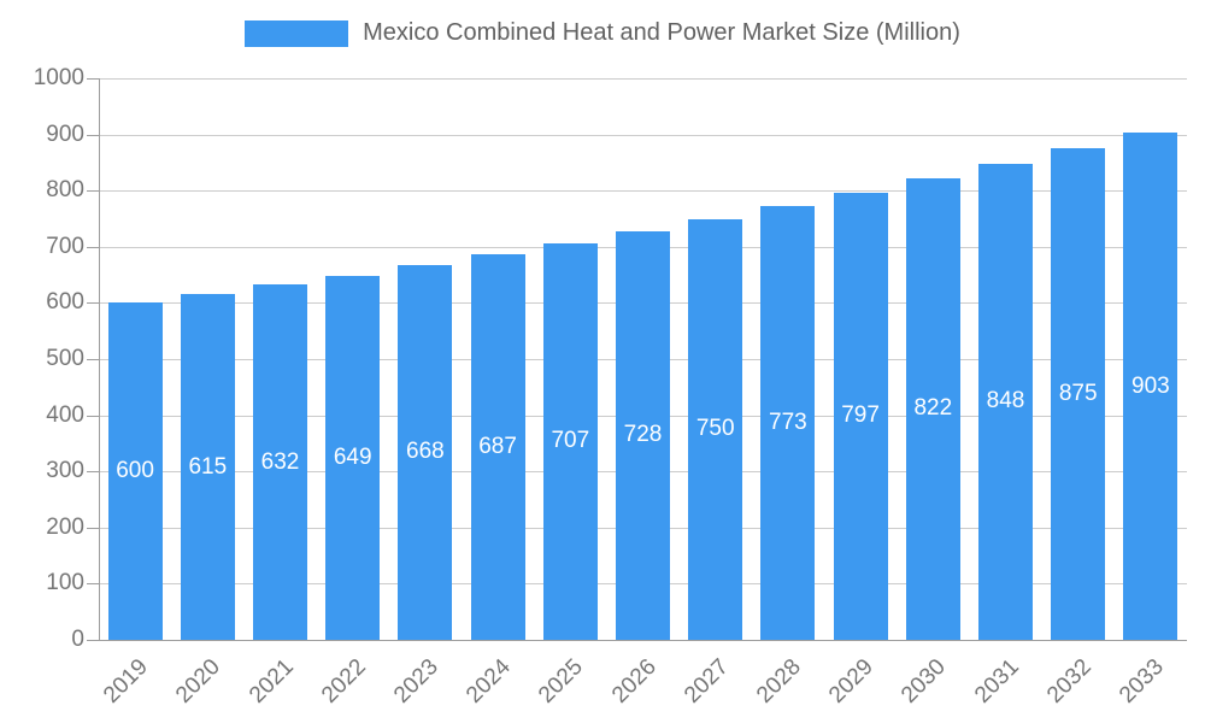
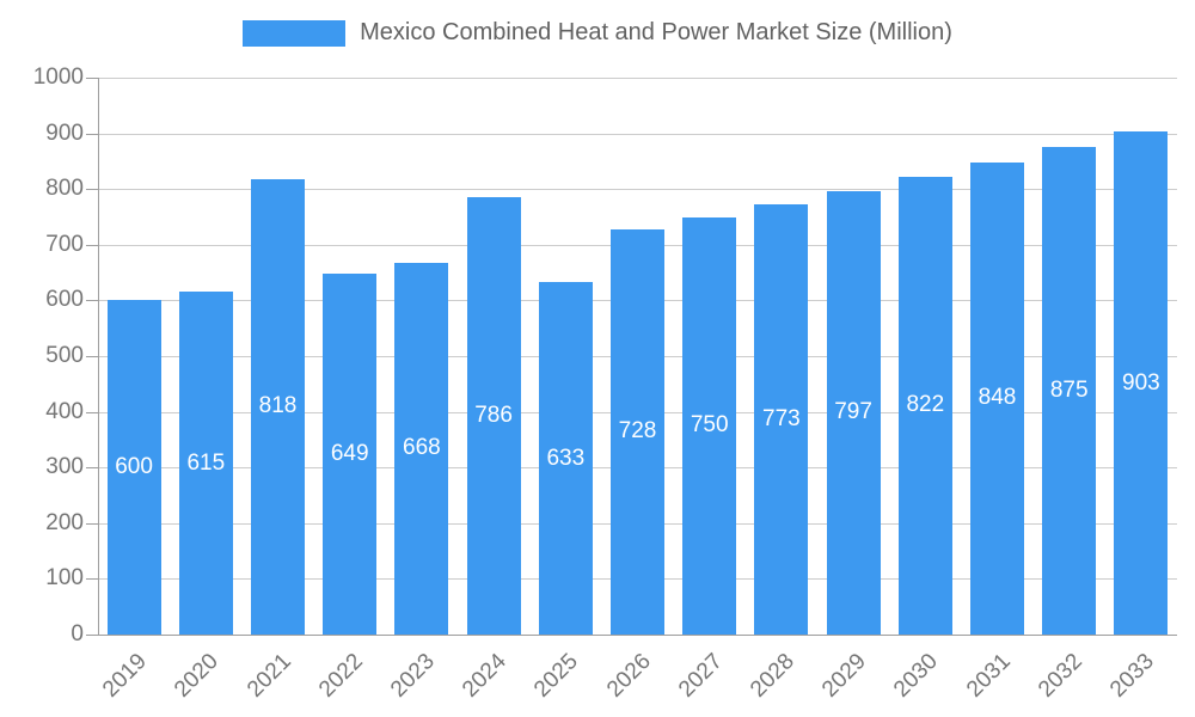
2021: 632 -> 818
2024: 687 -> 786
2025: 707 -> 633
